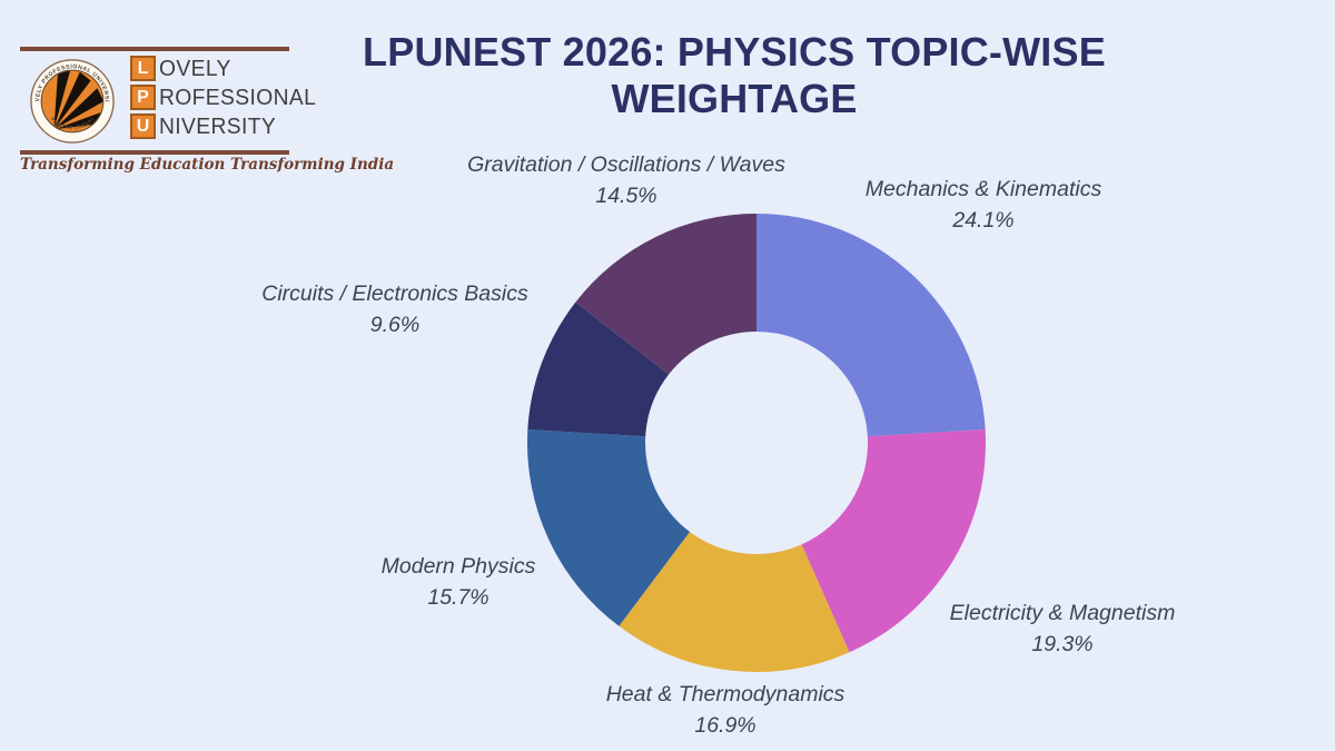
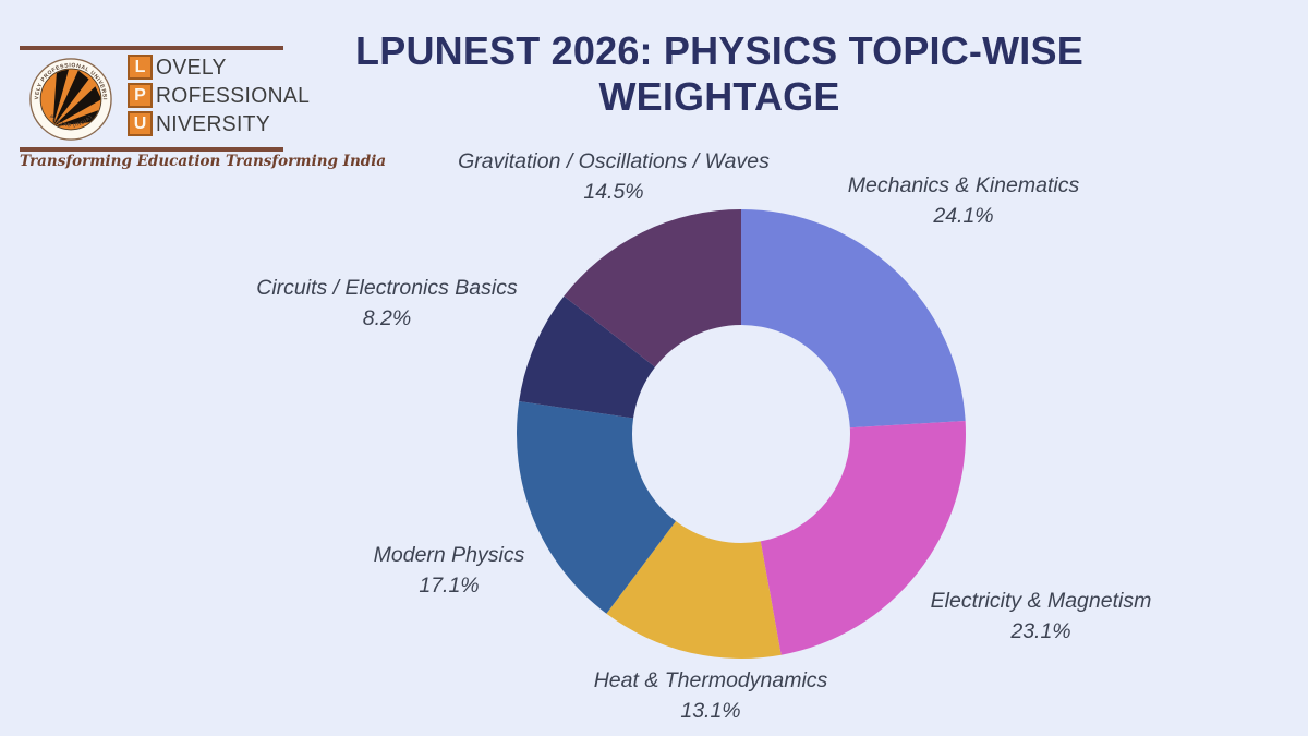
Electricity & Magnetism: 19.3% -> 23.1%
Heat & Thermodynamics: 16.9% -> 13.1%
Modern Physics: 15.7% -> 17.1%
Circuits / Electronics Basics: 9.6% -> 8.2%
